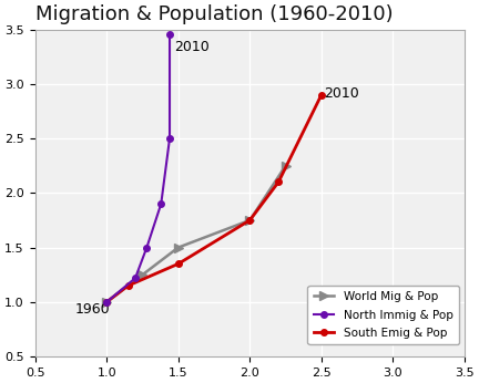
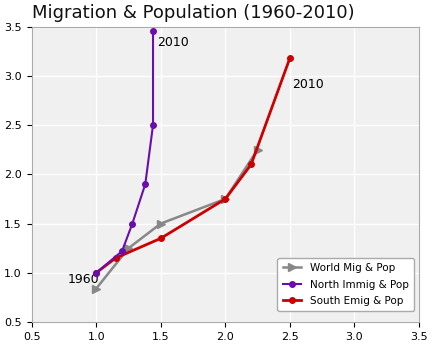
World Mig & Pop/1.0: 1.00 -> 0.84
South Emig & Pop/2.5: 2.90 -> 3.18
